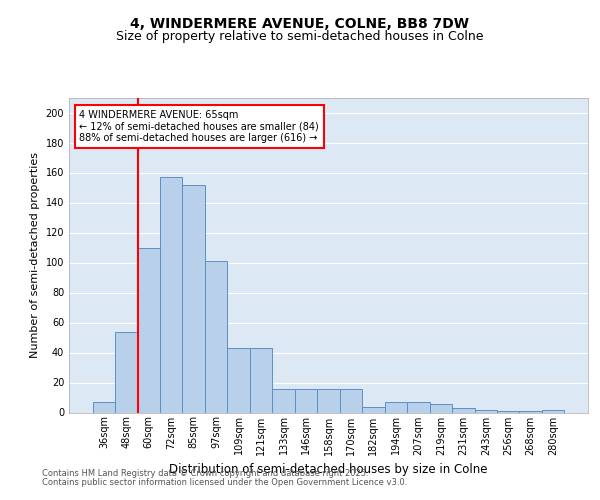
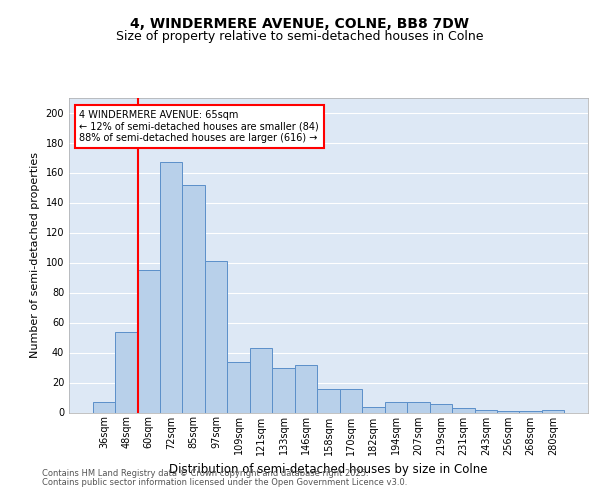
60sqm: 110 -> 95
72sqm: 157 -> 167
109sqm: 43 -> 34
133sqm: 16 -> 30
146sqm: 16 -> 32
